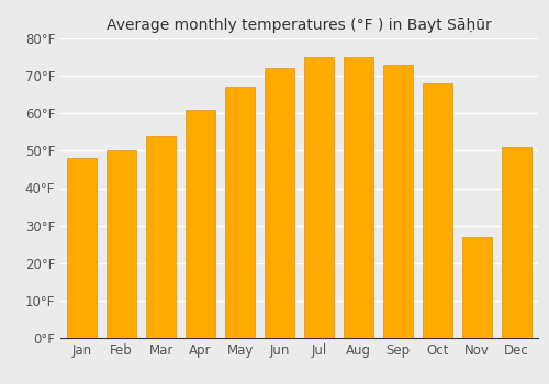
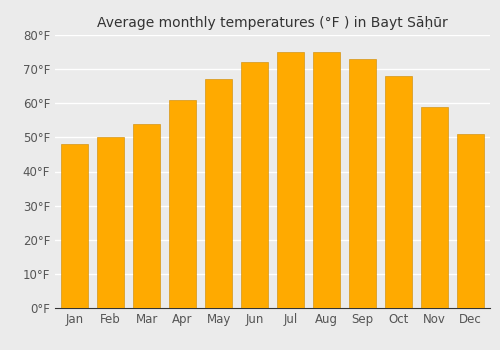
Nov: 27°F -> 59°F
